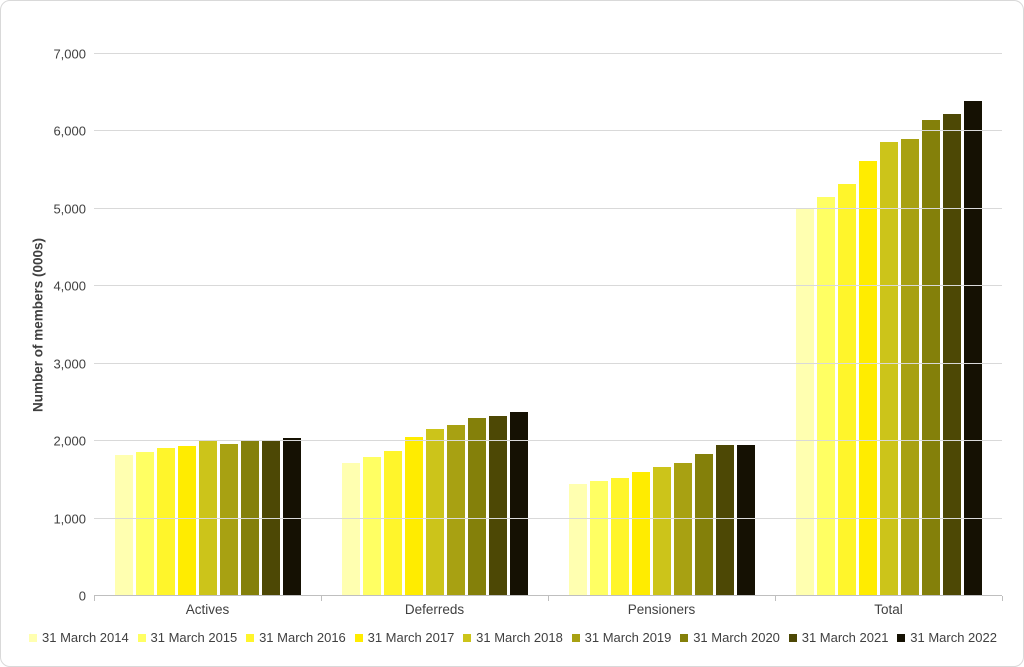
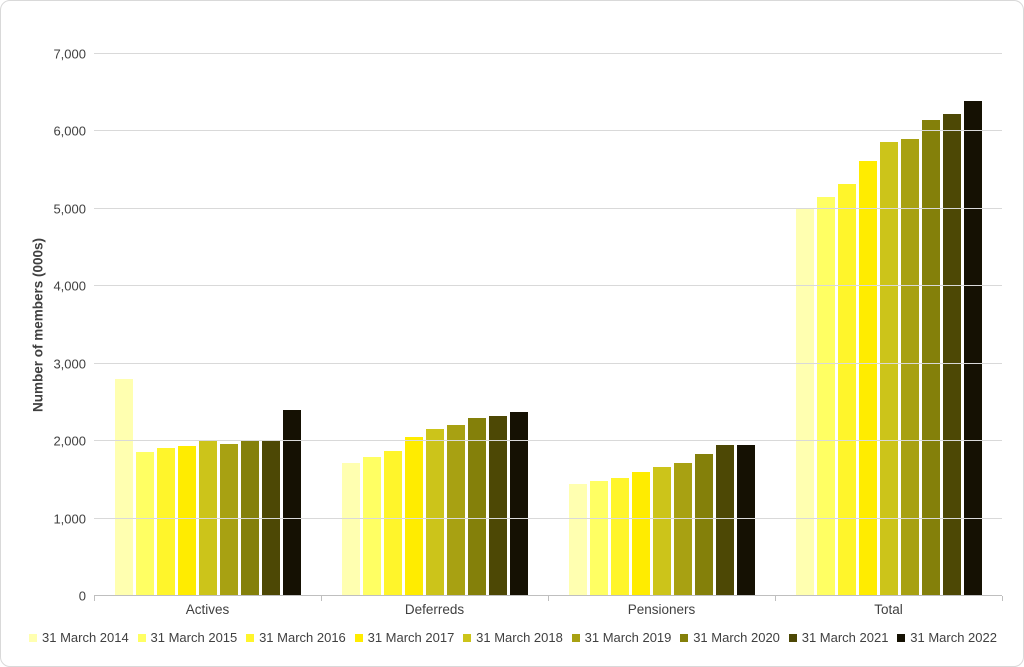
31 March 2014/Actives: 1800 -> 2800
31 March 2022/Actives: 2000 -> 2400
